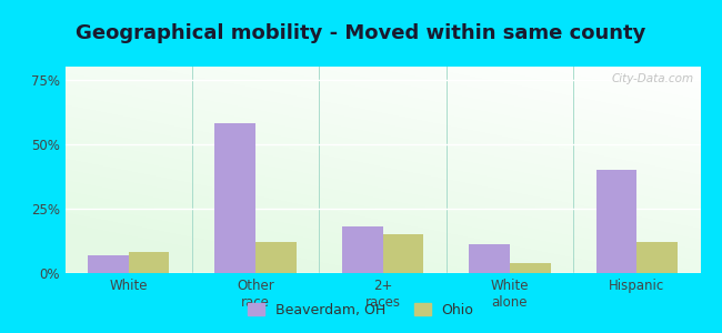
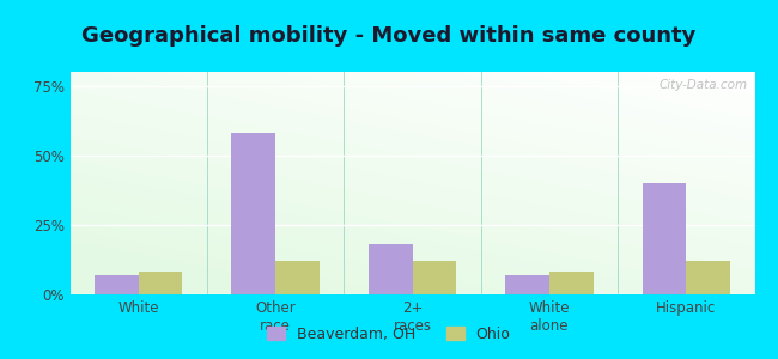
Ohio/2+ races: 15% -> 12%
Beaverdam, OH/White alone: 11% -> 7%
Ohio/White alone: 4% -> 8%
